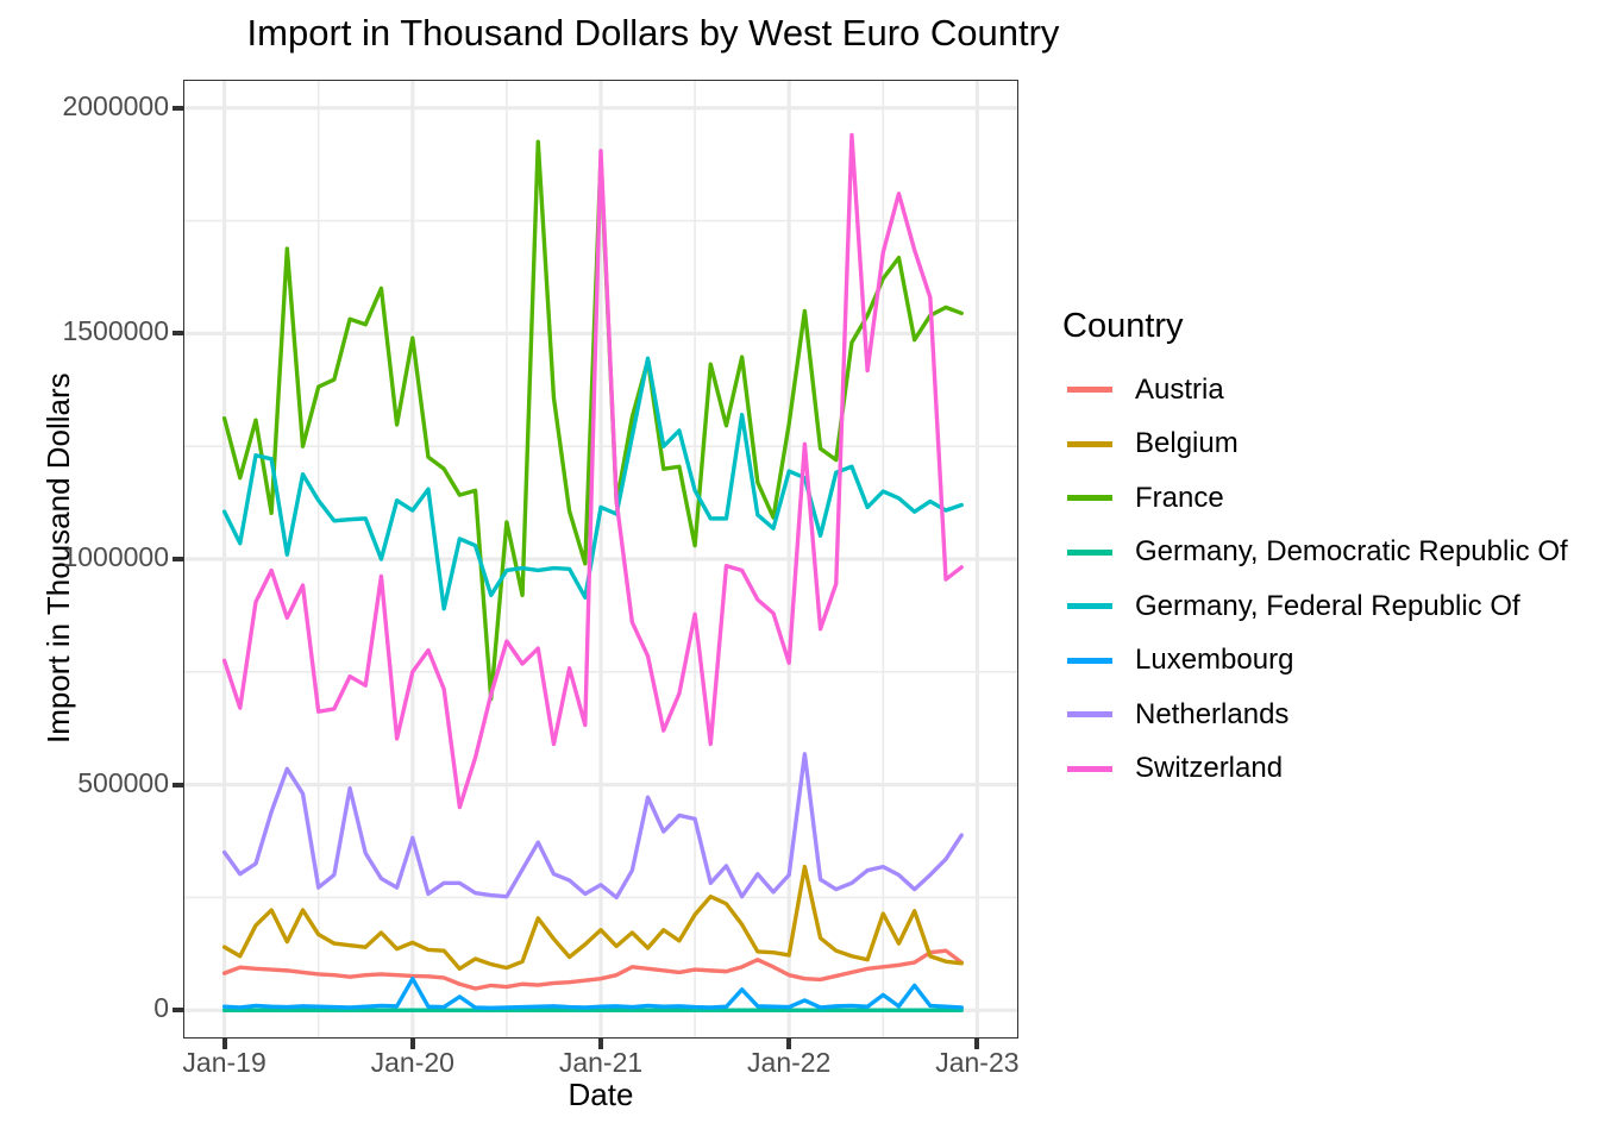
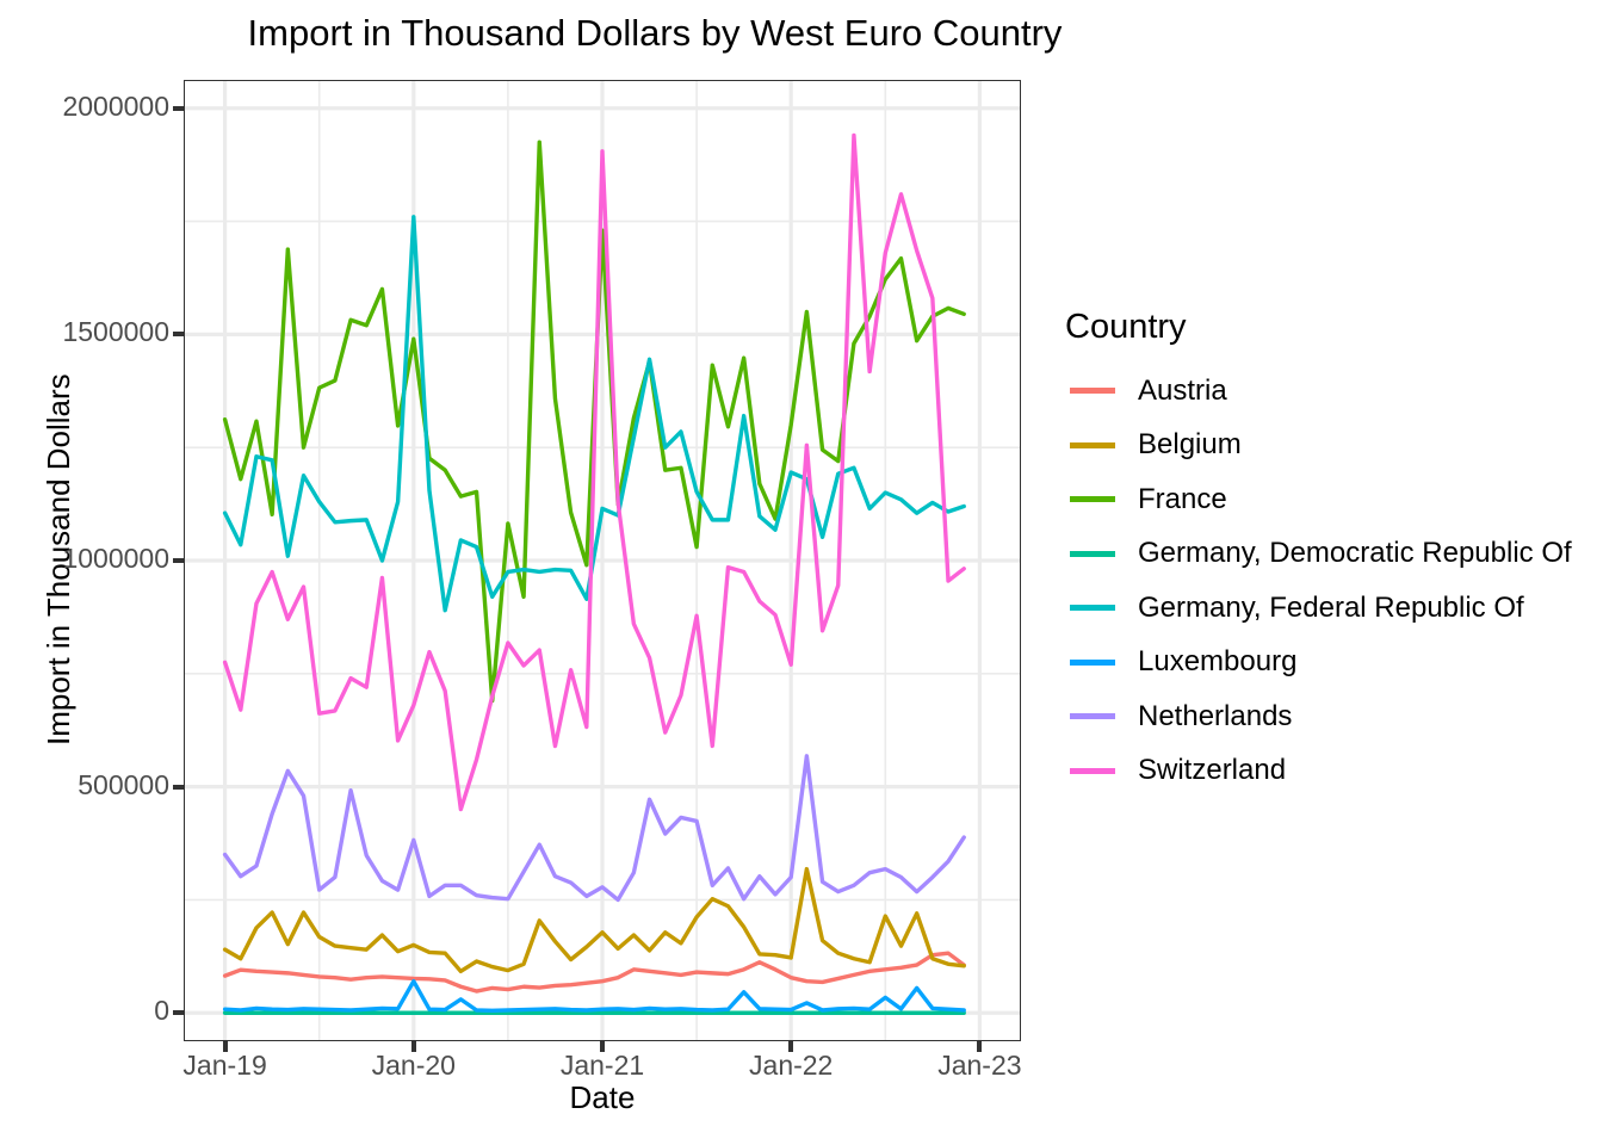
Germany, Federal Republic Of/Jan-20: 1110000 -> 1760000
Switzerland/Jan-20: 750000 -> 680000
France/Jan-21: 1890000 -> 1730000
